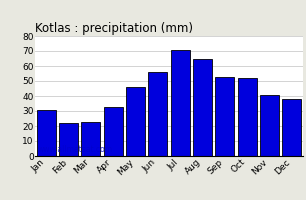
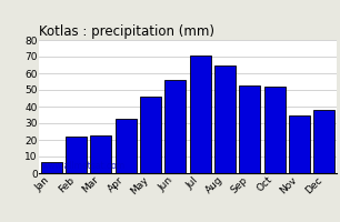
Jan: 31 -> 7
Nov: 41 -> 35
